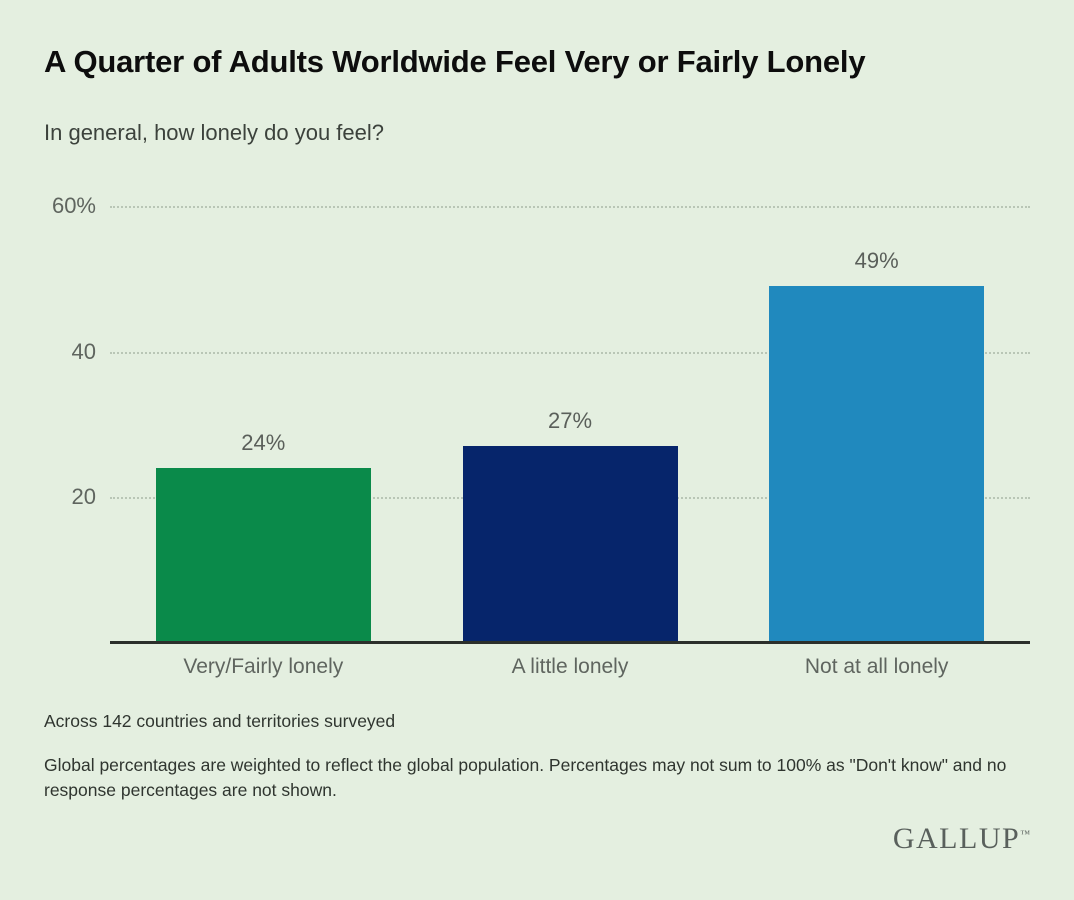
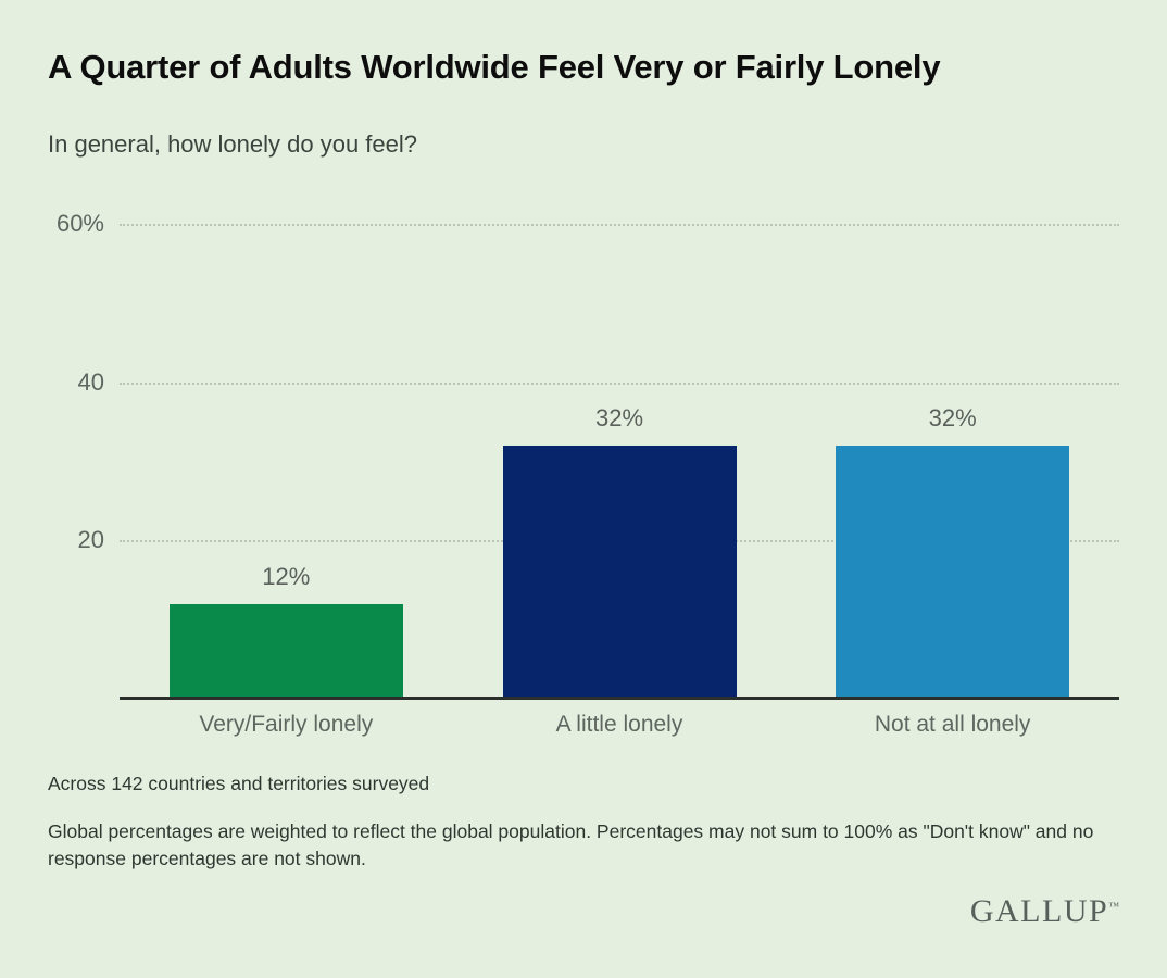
Very/Fairly lonely: 24% -> 12%
A little lonely: 27% -> 32%
Not at all lonely: 49% -> 32%
